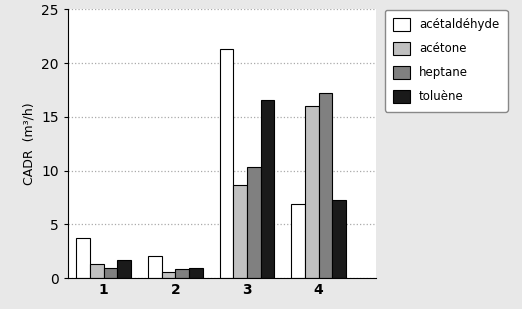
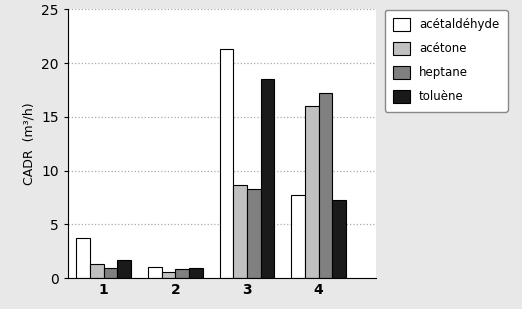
acétaldéhyde/2: 2.1 -> 1.0
heptane/3: 10.3 -> 8.3
toluène/3: 16.6 -> 18.5
acétaldéhyde/4: 6.9 -> 7.7
